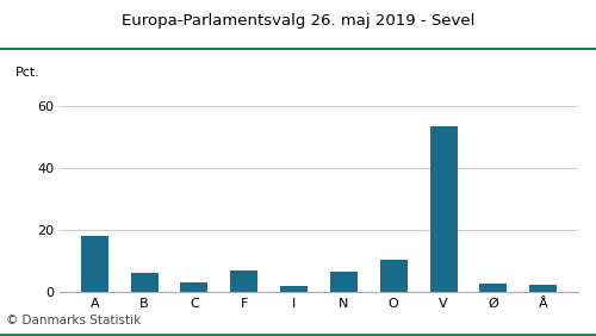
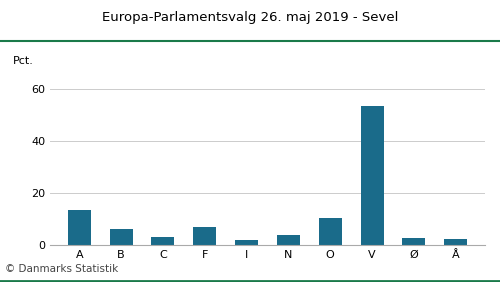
A: 18.0 -> 13.5
N: 6.5 -> 4.0
